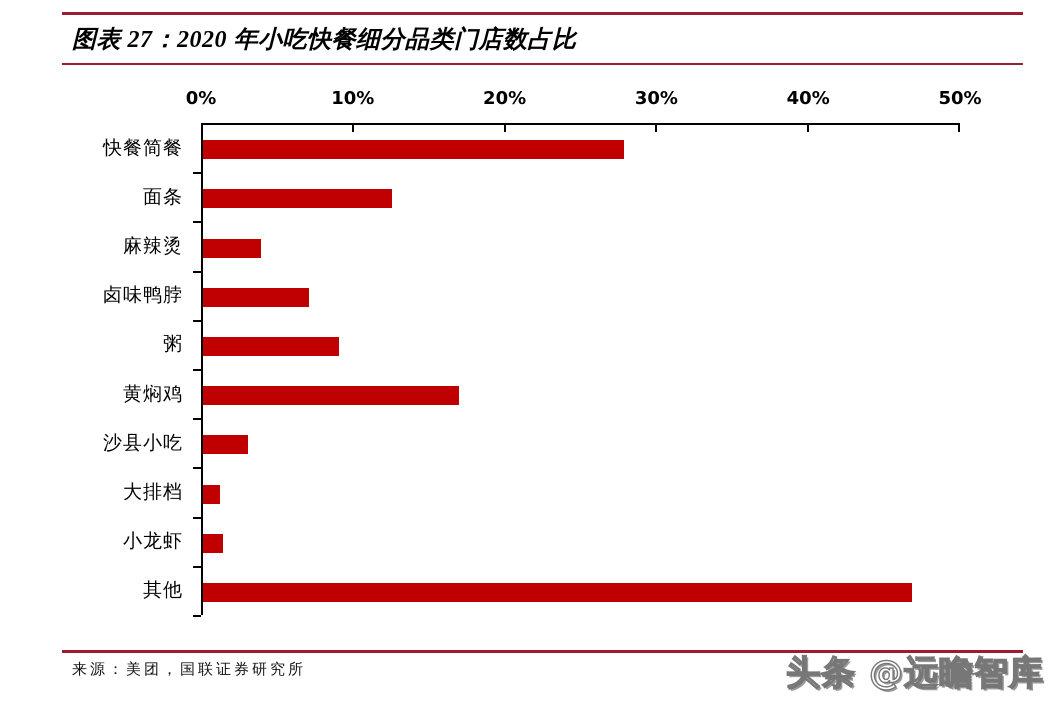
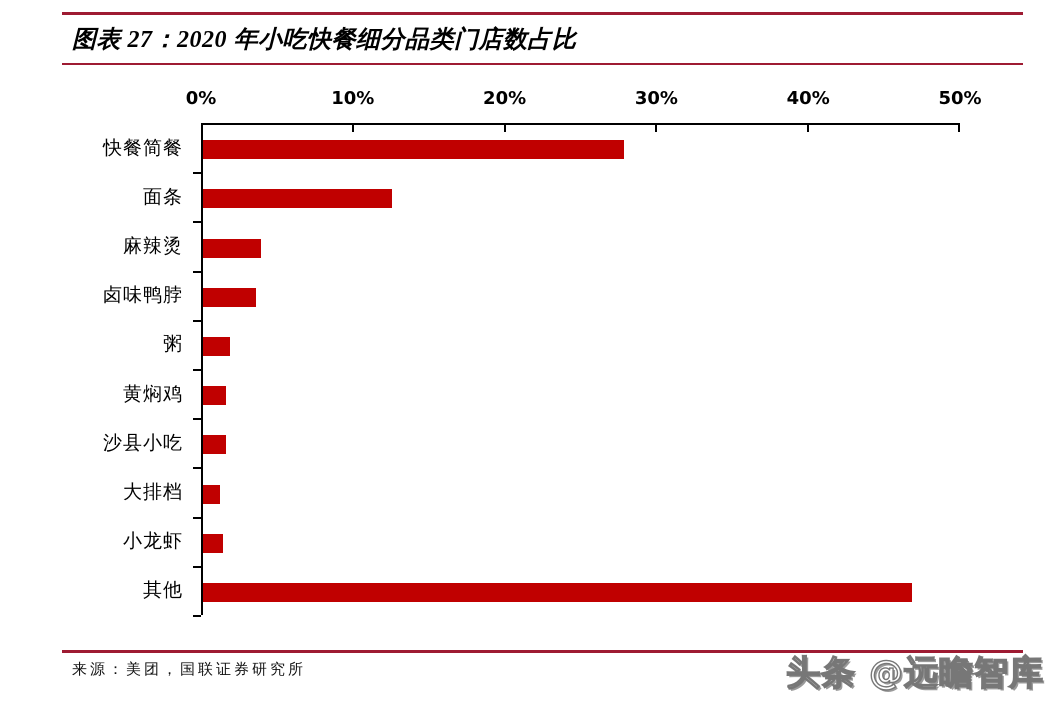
卤味鸭脖: 7.0% -> 3.5%
粥: 9.0% -> 1.8%
黄焖鸡: 16.9% -> 1.5%
沙县小吃: 3.0% -> 1.5%
